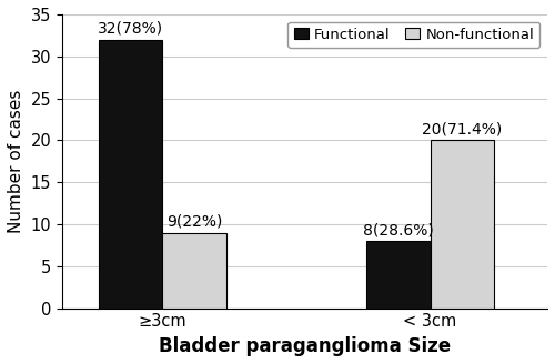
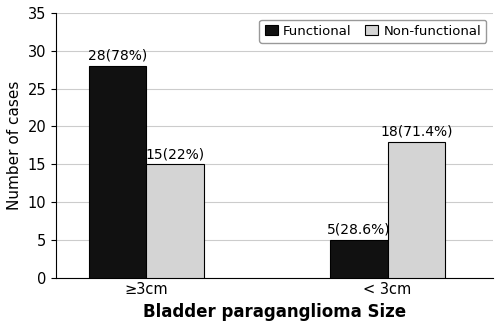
Functional/≥3cm: 32 -> 28
Non-functional/≥3cm: 9 -> 15
Functional/< 3cm: 8 -> 5
Non-functional/< 3cm: 20 -> 18
